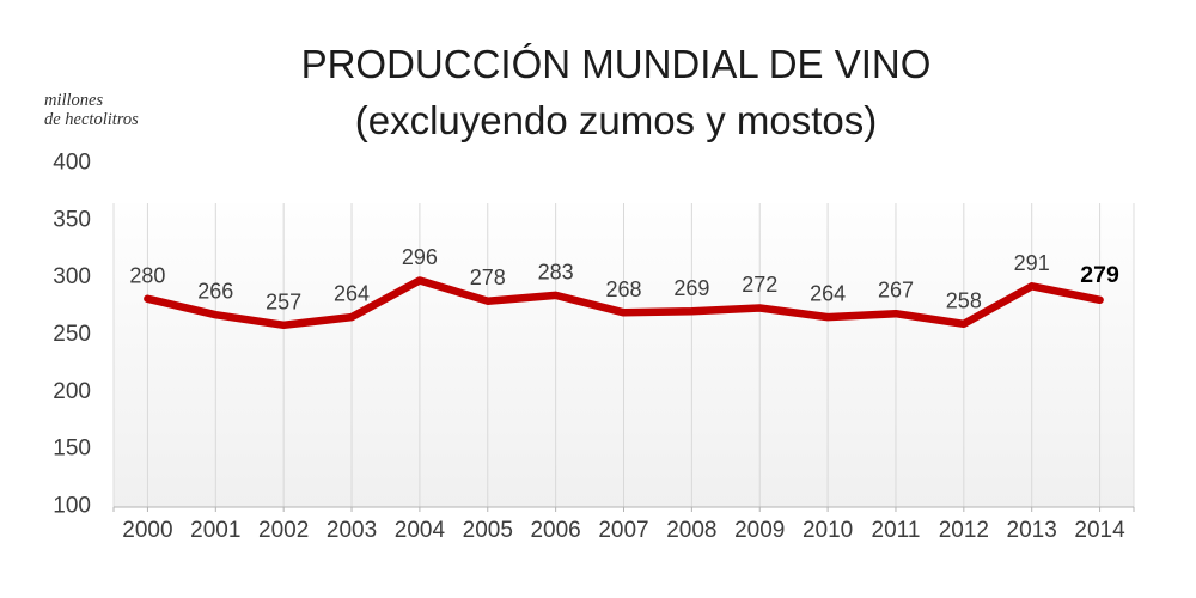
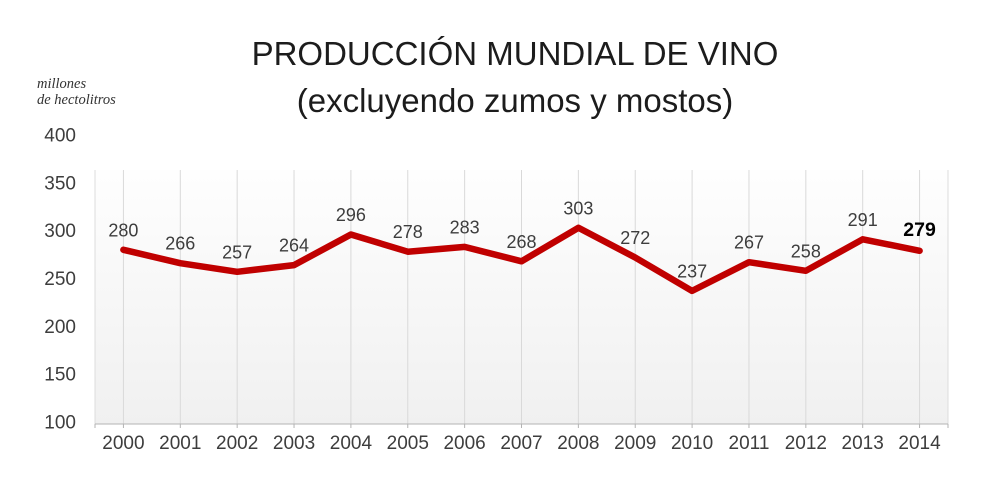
2008: 269 -> 303
2010: 264 -> 237
